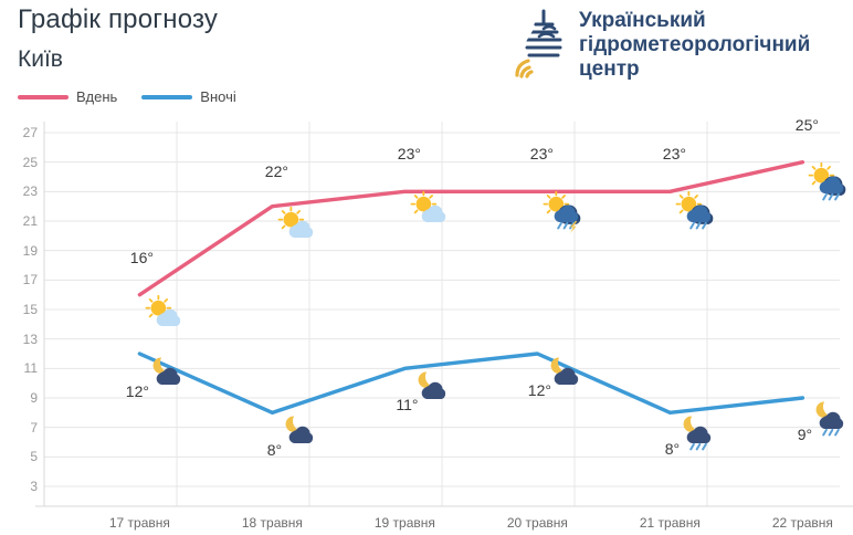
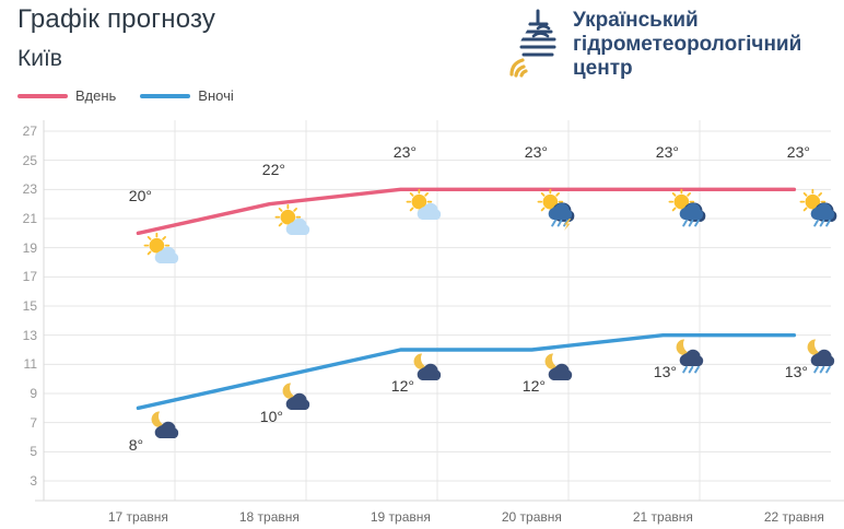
Вдень/17 травня: 16° -> 20°
Вночі/17 травня: 12° -> 8°
Вночі/18 травня: 8° -> 10°
Вночі/19 травня: 11° -> 12°
Вночі/21 травня: 8° -> 13°
Вдень/22 травня: 25° -> 23°
Вночі/22 травня: 9° -> 13°
